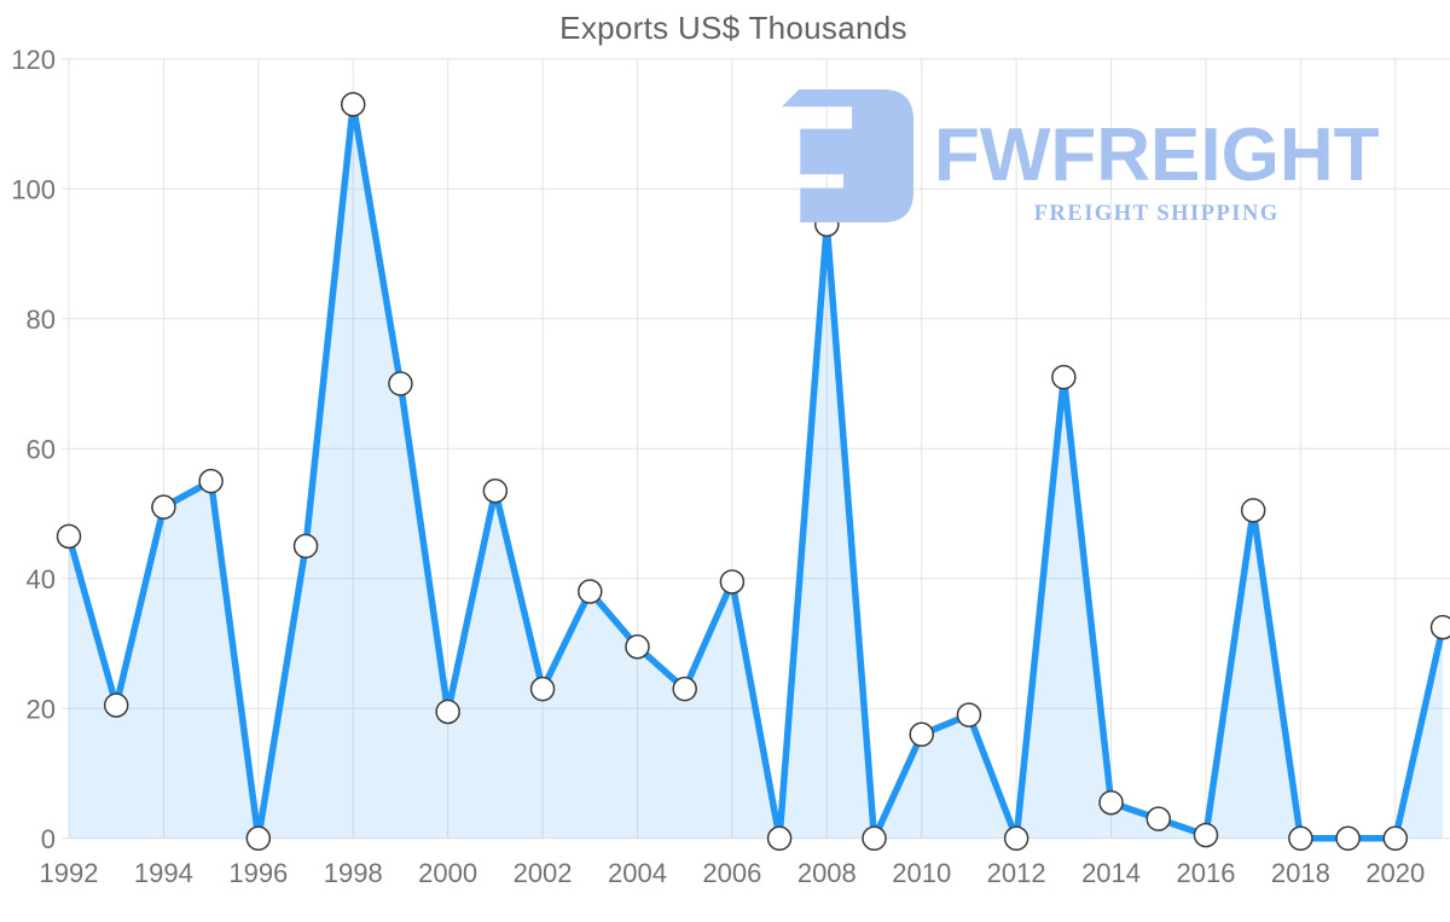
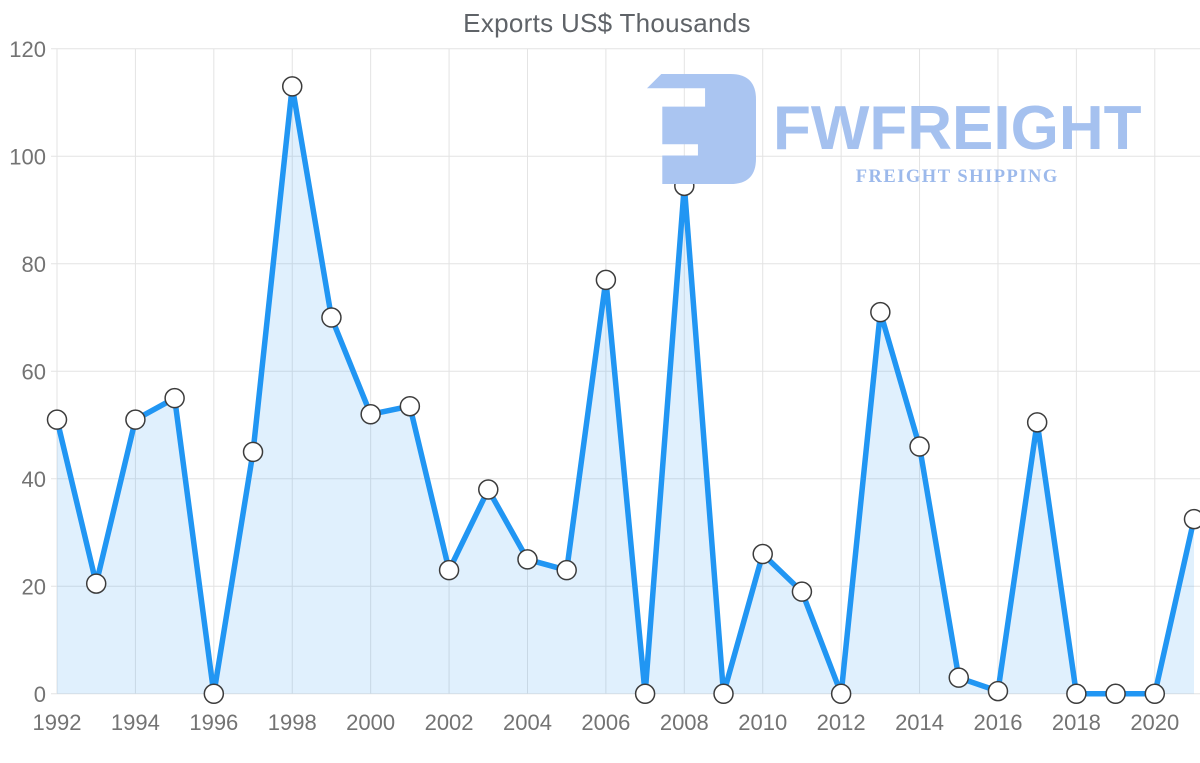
1992: 46 -> 51
2000: 20 -> 52
2004: 30 -> 25
2006: 40 -> 77
2010: 16 -> 26
2014: 6 -> 46
